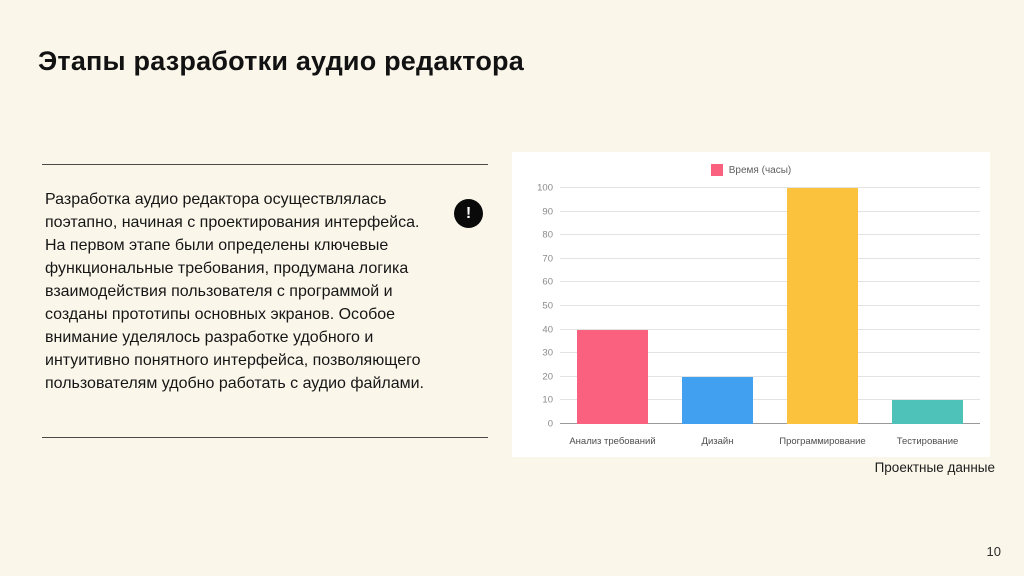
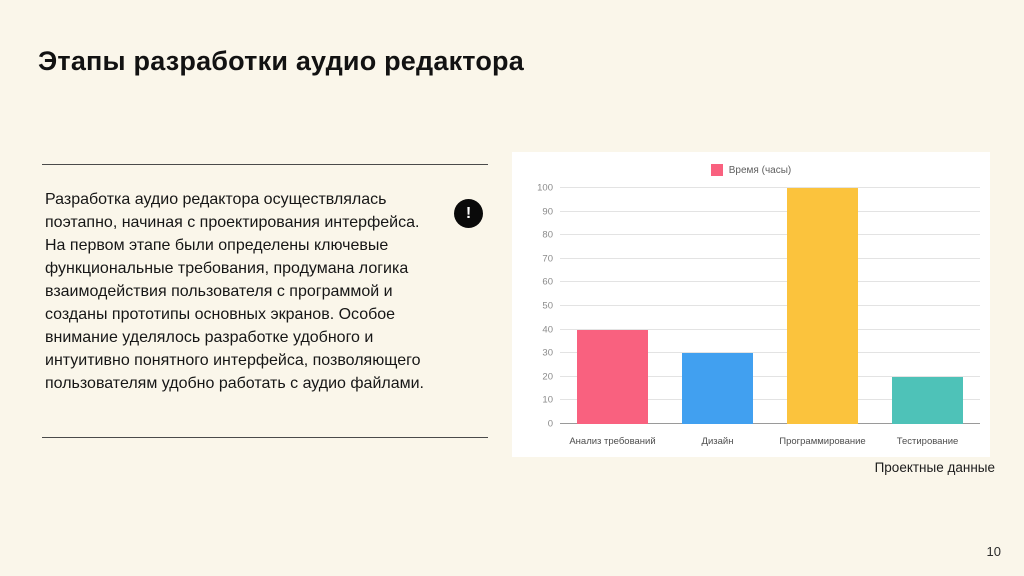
Дизайн: 20 -> 30
Тестирование: 10 -> 20
